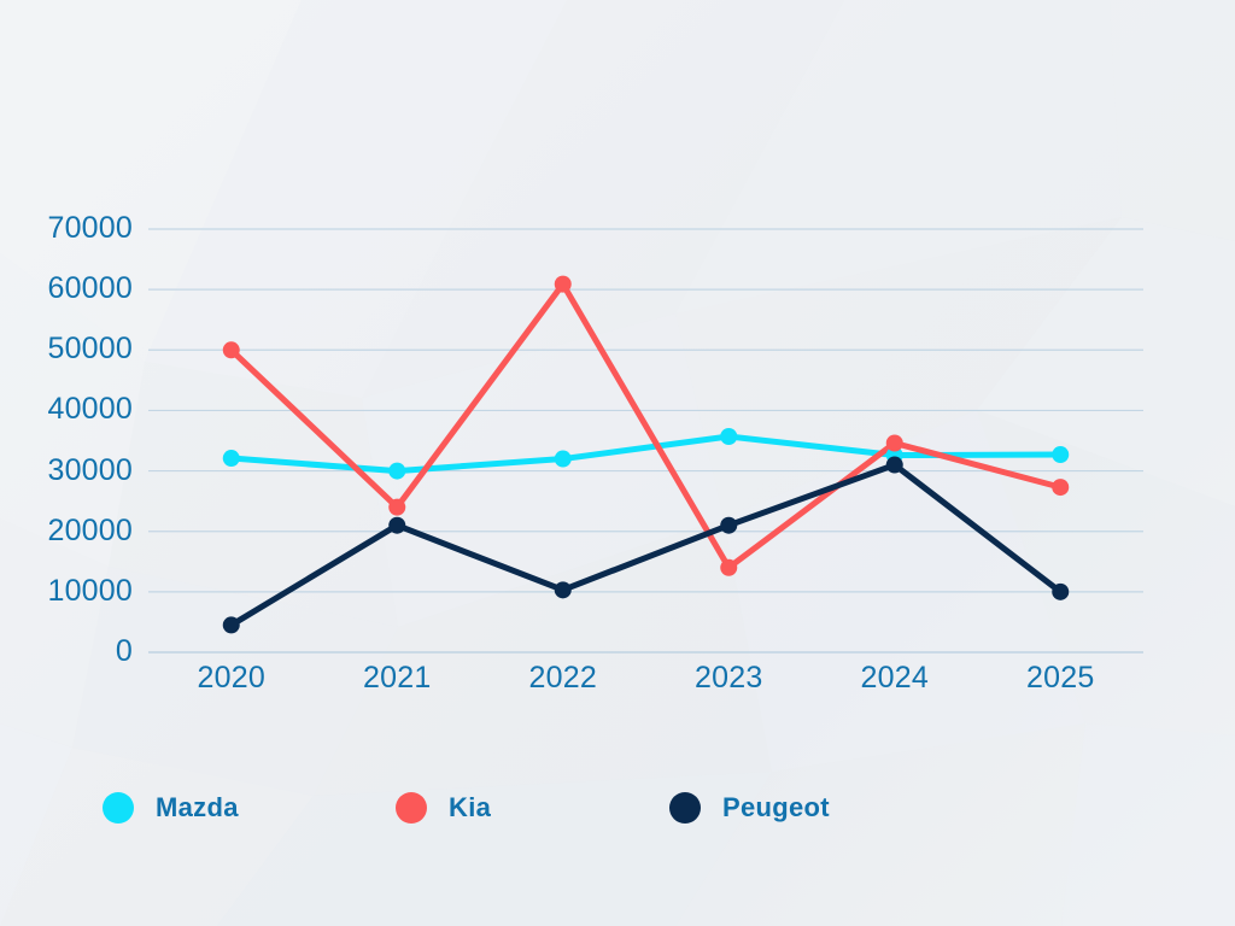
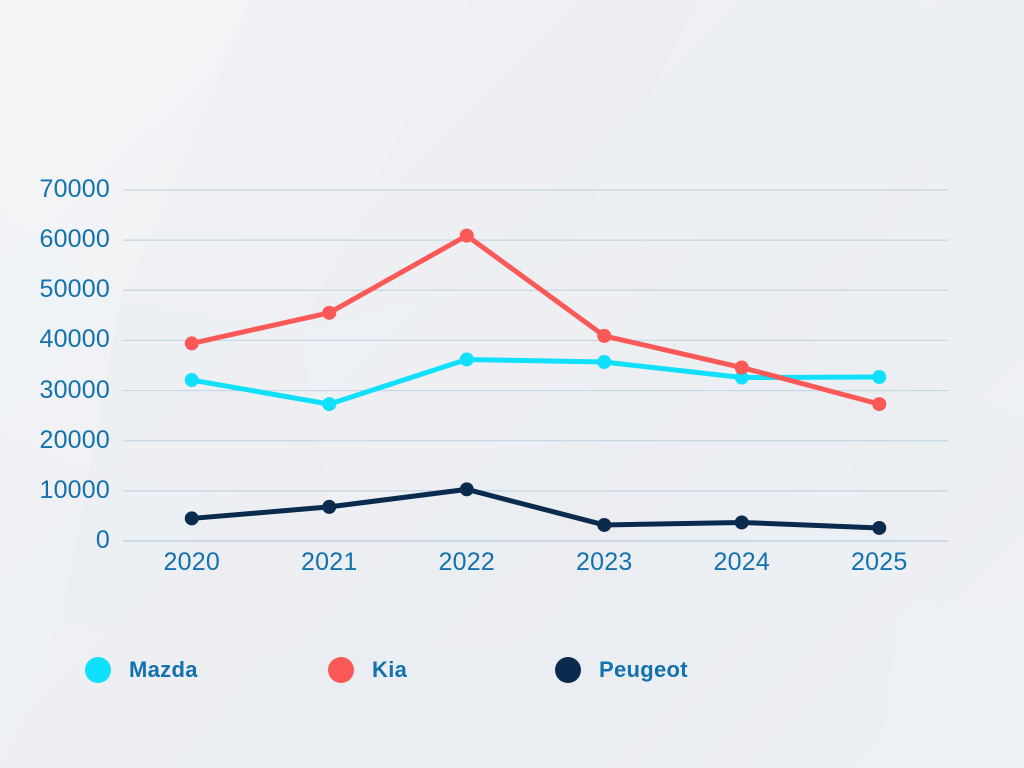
Kia/2020: 50000 -> 39000
Mazda/2021: 30000 -> 27000
Kia/2021: 24000 -> 46000
Peugeot/2021: 21000 -> 7000
Mazda/2022: 32000 -> 36000
Kia/2023: 14000 -> 41000
Peugeot/2023: 21000 -> 3000
Peugeot/2024: 31000 -> 4000
Peugeot/2025: 10000 -> 3000
